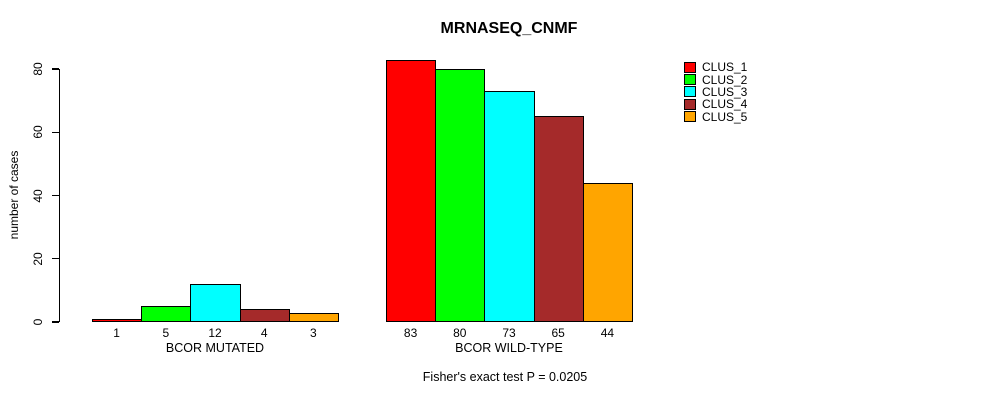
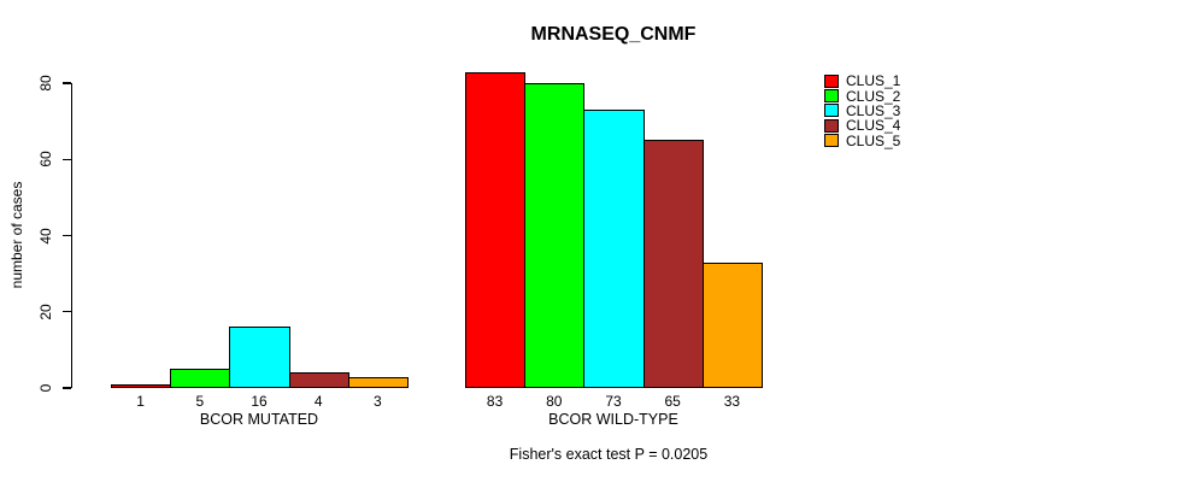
CLUS_3/BCOR MUTATED: 12 -> 16
CLUS_5/BCOR WILD-TYPE: 44 -> 33
